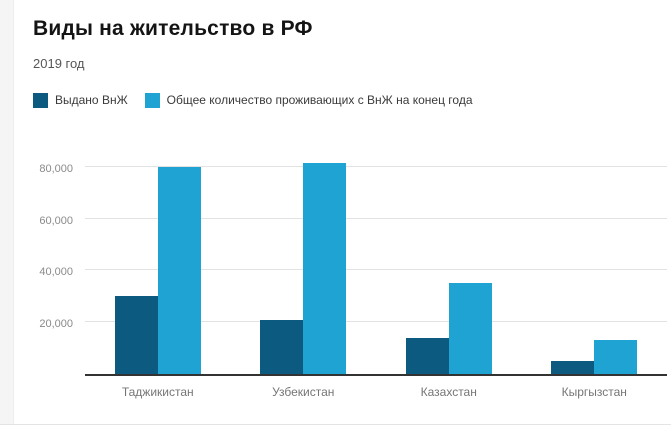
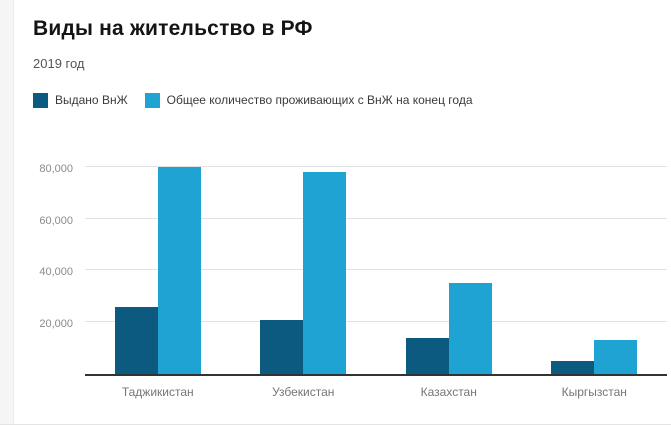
Выдано ВнЖ/Таджикистан: 30000 -> 26000
Общее количество проживающих с ВнЖ на конец года/Узбекистан: 82000 -> 78000
